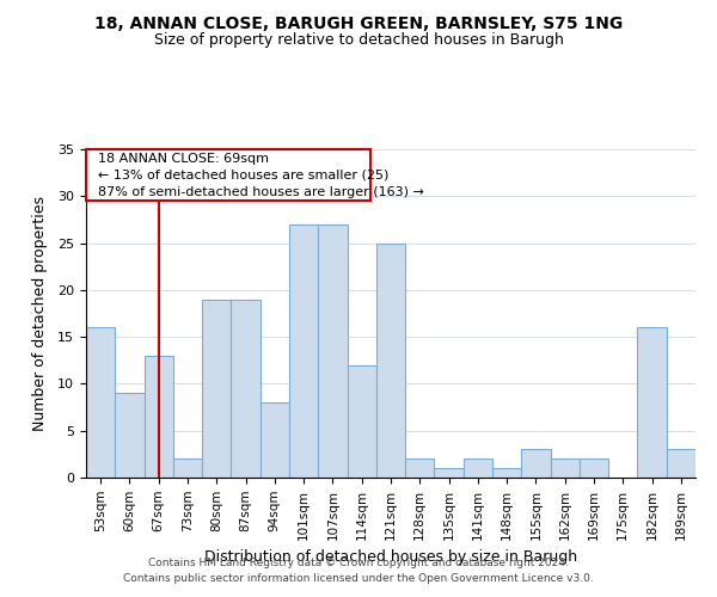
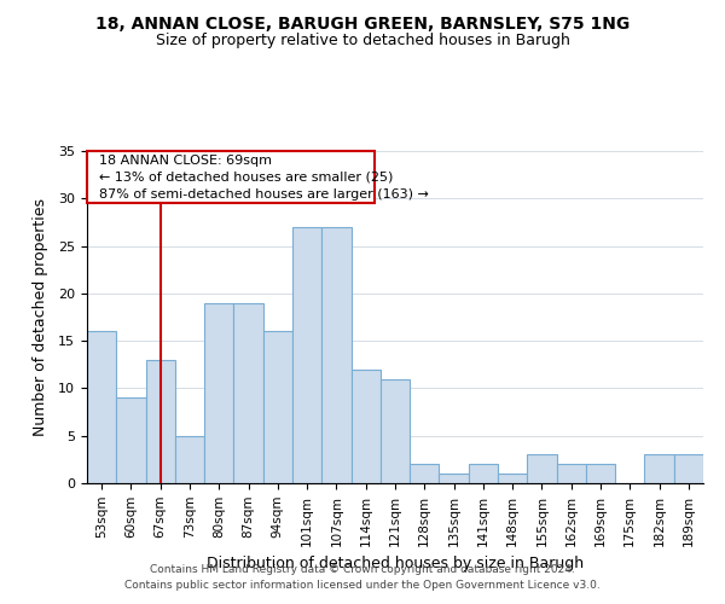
73sqm: 2 -> 5
94sqm: 8 -> 16
121sqm: 25 -> 11
182sqm: 16 -> 3
